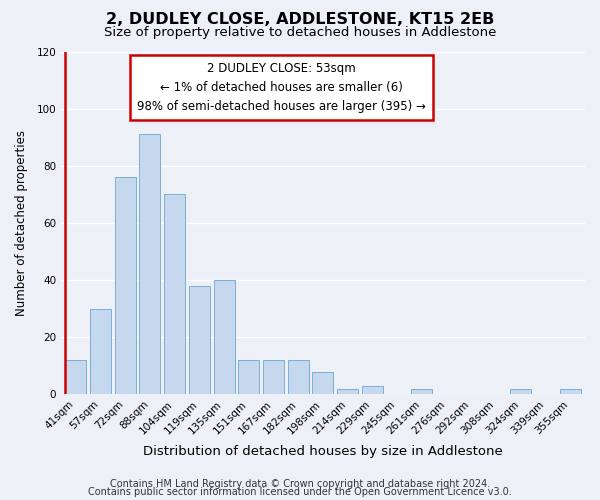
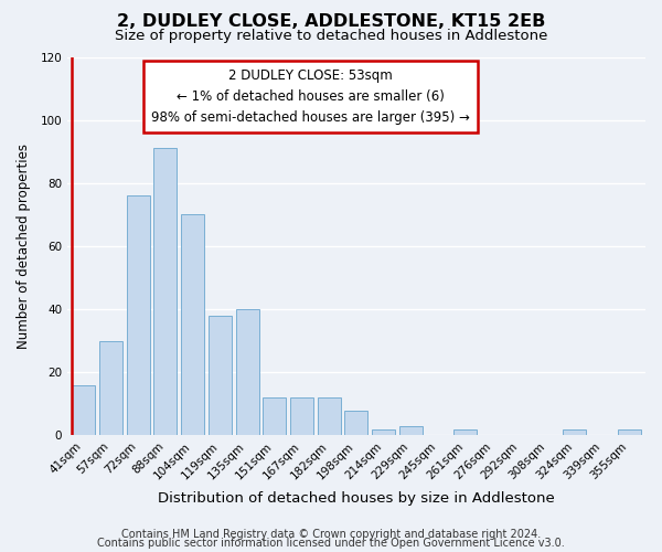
41sqm: 12 -> 16
